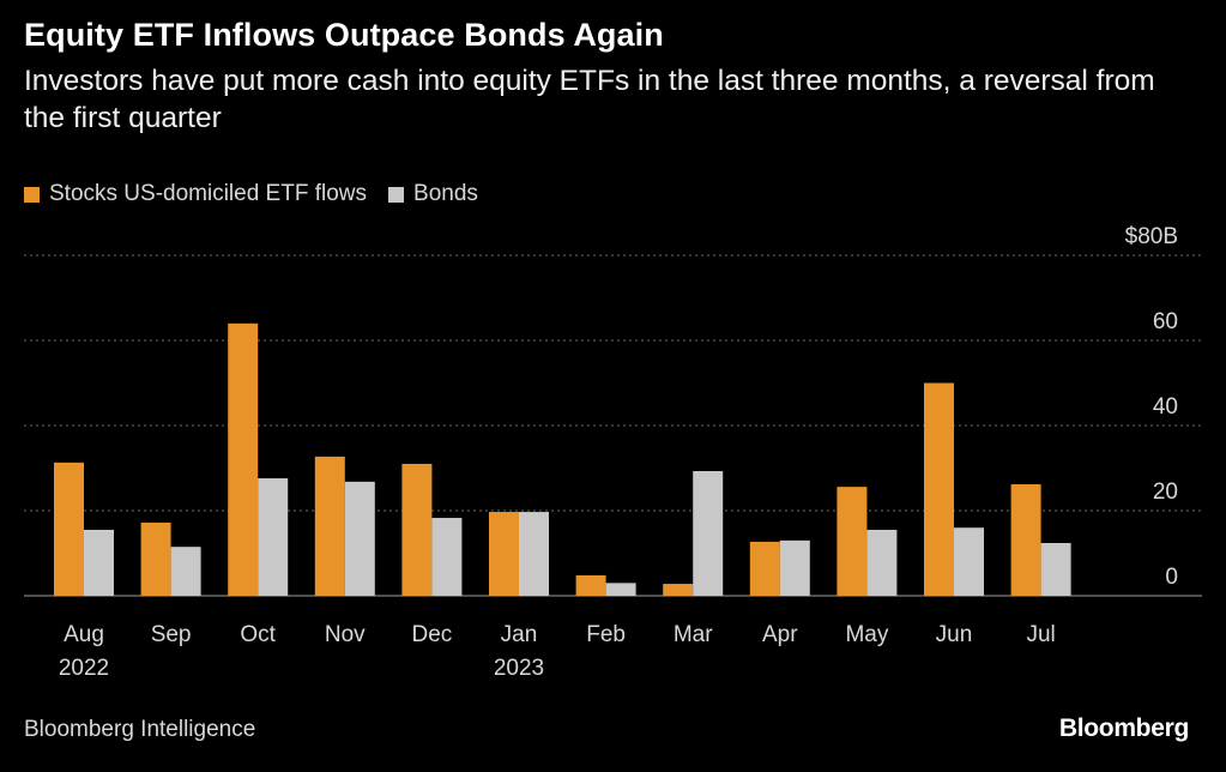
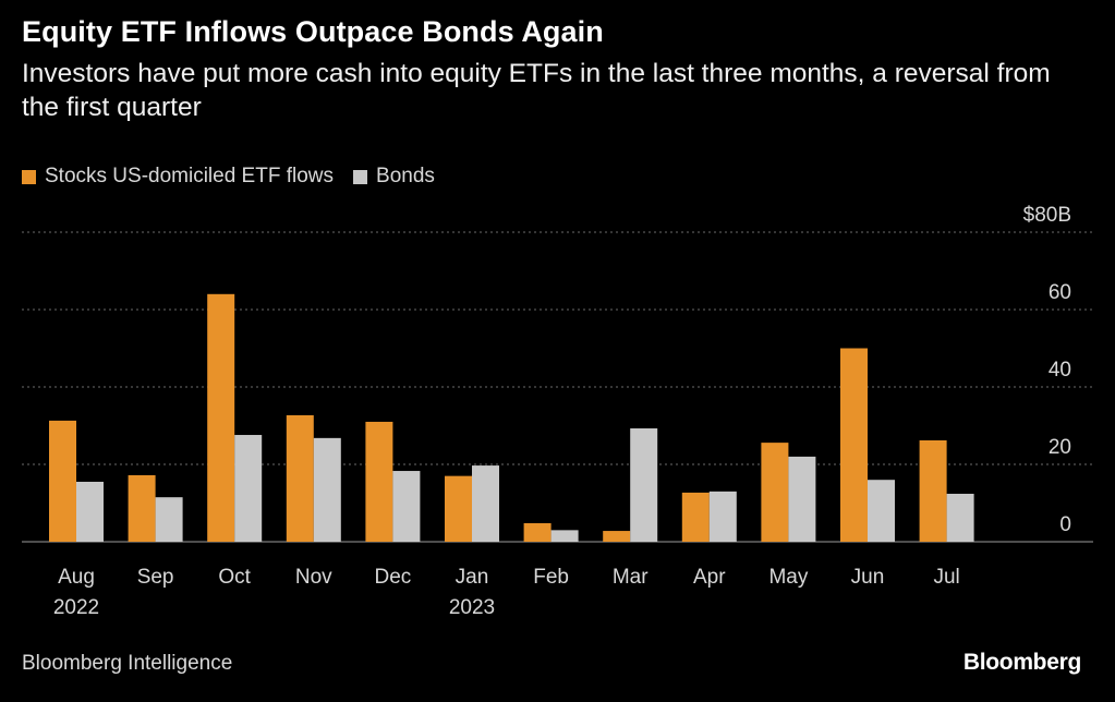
Stocks US-domiciled ETF flows/Jan: $20B -> $17B
Bonds/May: $16B -> $22B
